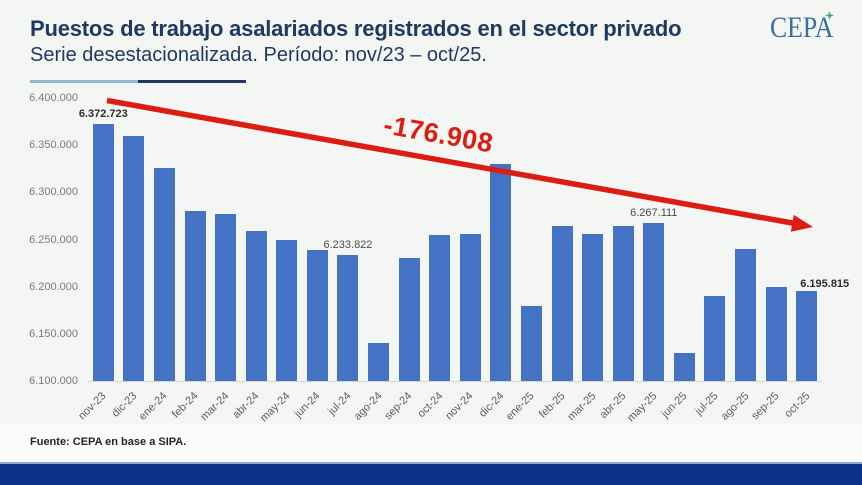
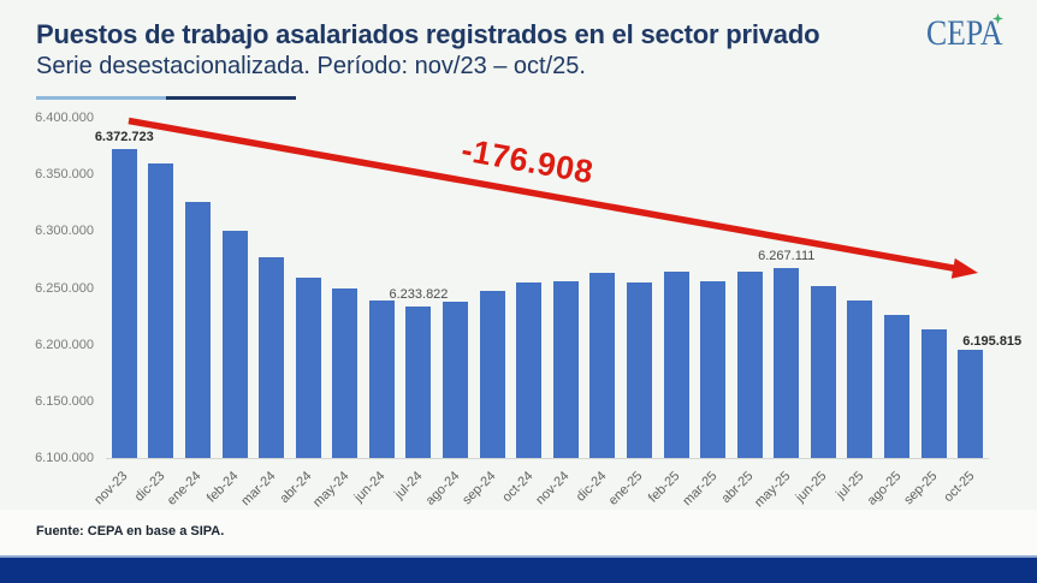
feb-24: 6280000 -> 6300000
ago-24: 6140000 -> 6240000
sep-24: 6230000 -> 6250000
dic-24: 6330000 -> 6260000
ene-25: 6180000 -> 6260000
jun-25: 6130000 -> 6250000
jul-25: 6190000 -> 6240000
ago-25: 6240000 -> 6230000
sep-25: 6200000 -> 6210000
